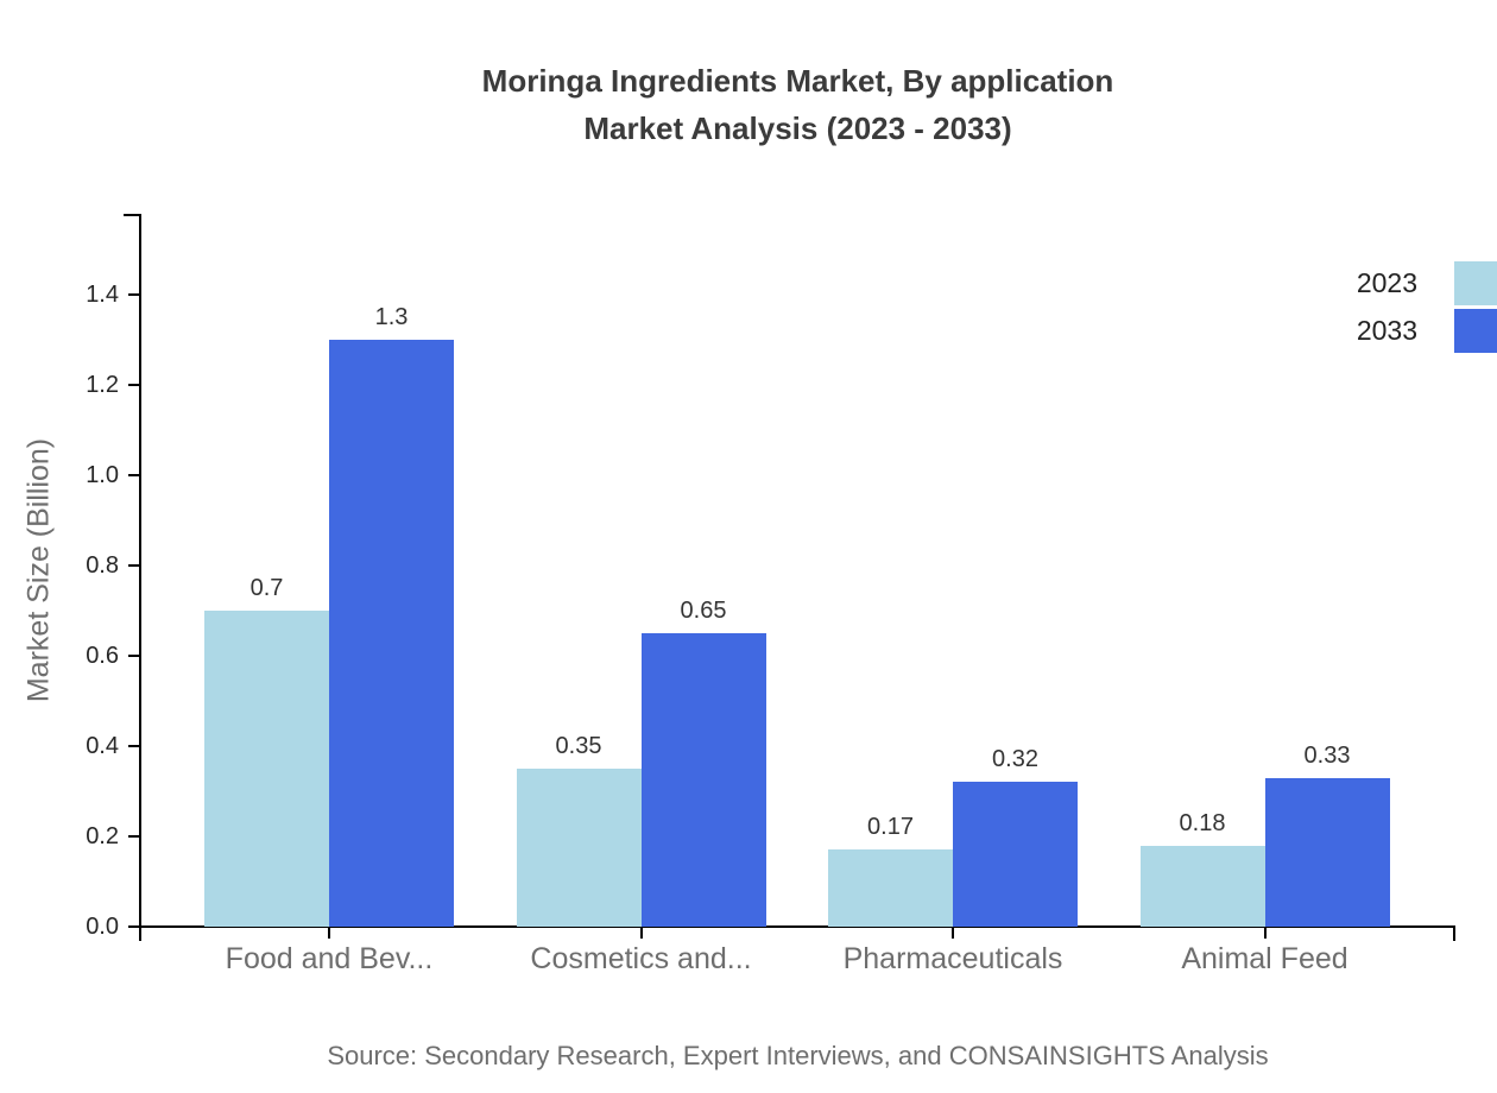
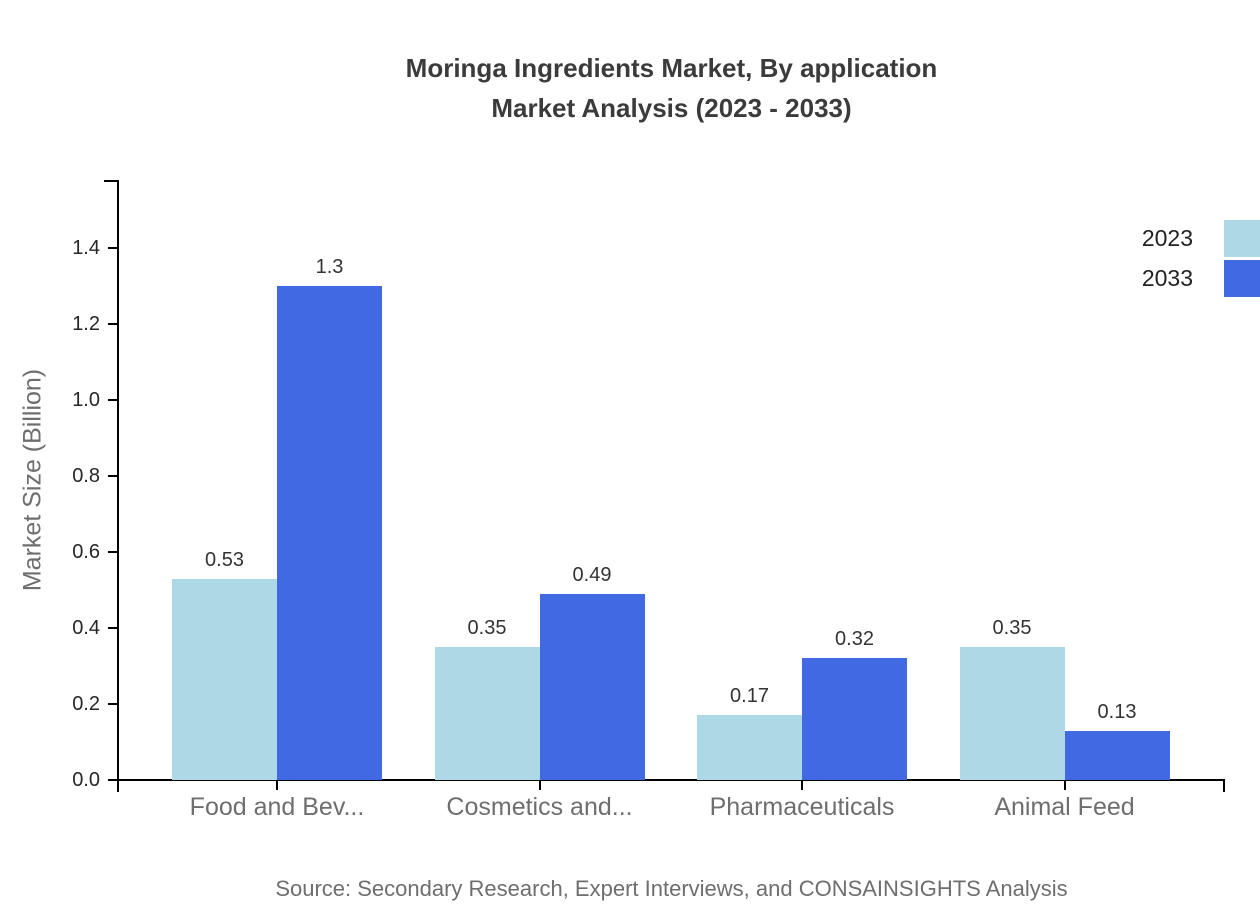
2023/Food and Bev...: 0.7 -> 0.53
2033/Cosmetics and...: 0.65 -> 0.49
2023/Animal Feed: 0.18 -> 0.35
2033/Animal Feed: 0.33 -> 0.13
